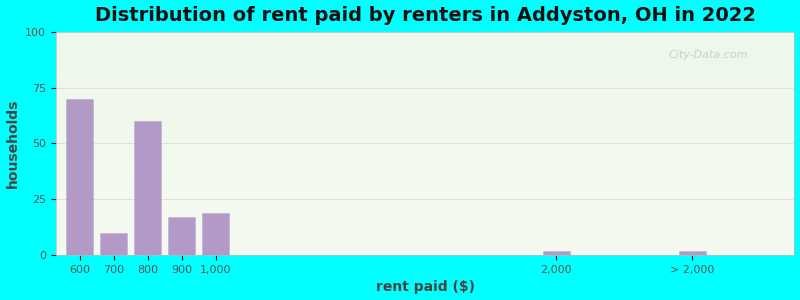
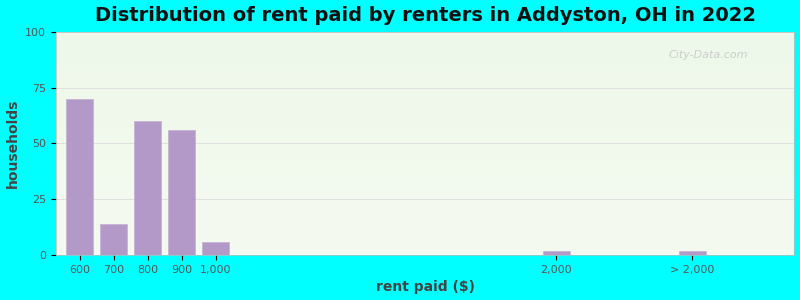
700: 10 -> 14
900: 17 -> 56
1,000: 19 -> 6
